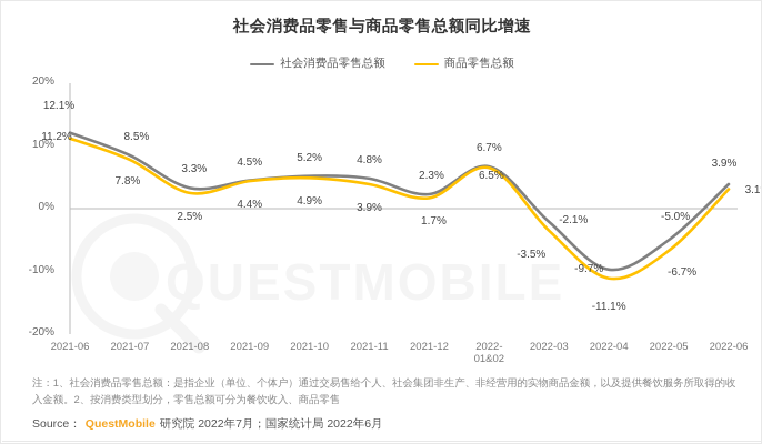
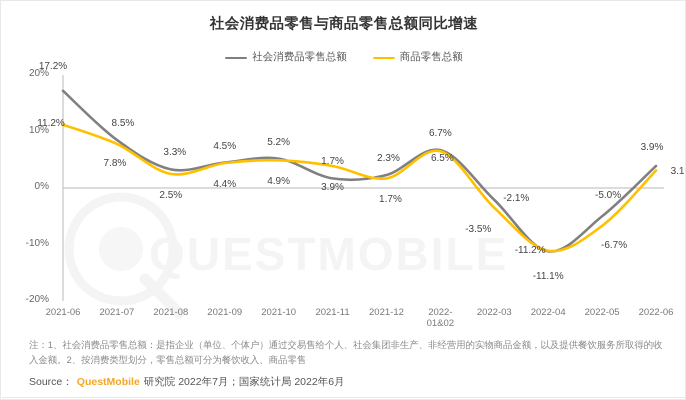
社会消费品零售总额/2021-06: 12.1% -> 17.2%
社会消费品零售总额/2021-11: 4.8% -> 1.7%
社会消费品零售总额/2022-04: -9.7% -> -11.2%
